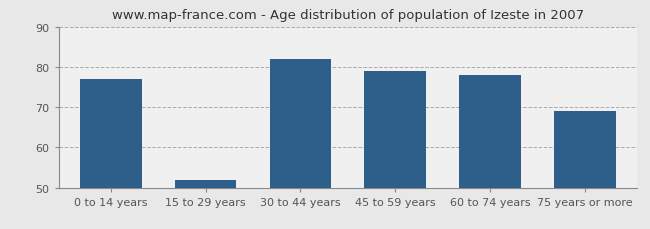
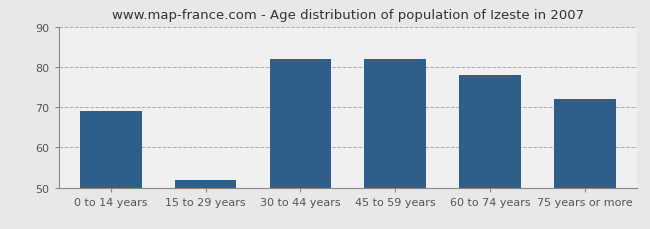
0 to 14 years: 77 -> 69
45 to 59 years: 79 -> 82
75 years or more: 69 -> 72
